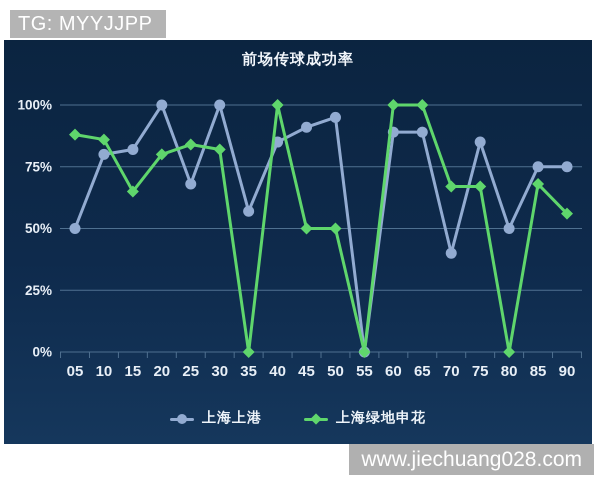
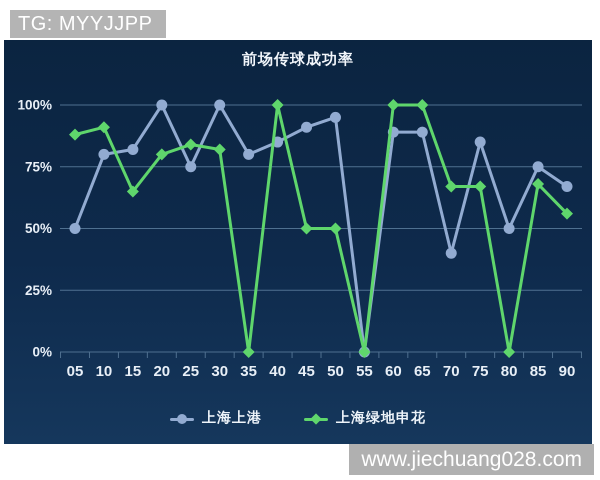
上海绿地申花/10: 86% -> 91%
上海上港/25: 68% -> 75%
上海上港/35: 57% -> 80%
上海上港/90: 75% -> 67%
